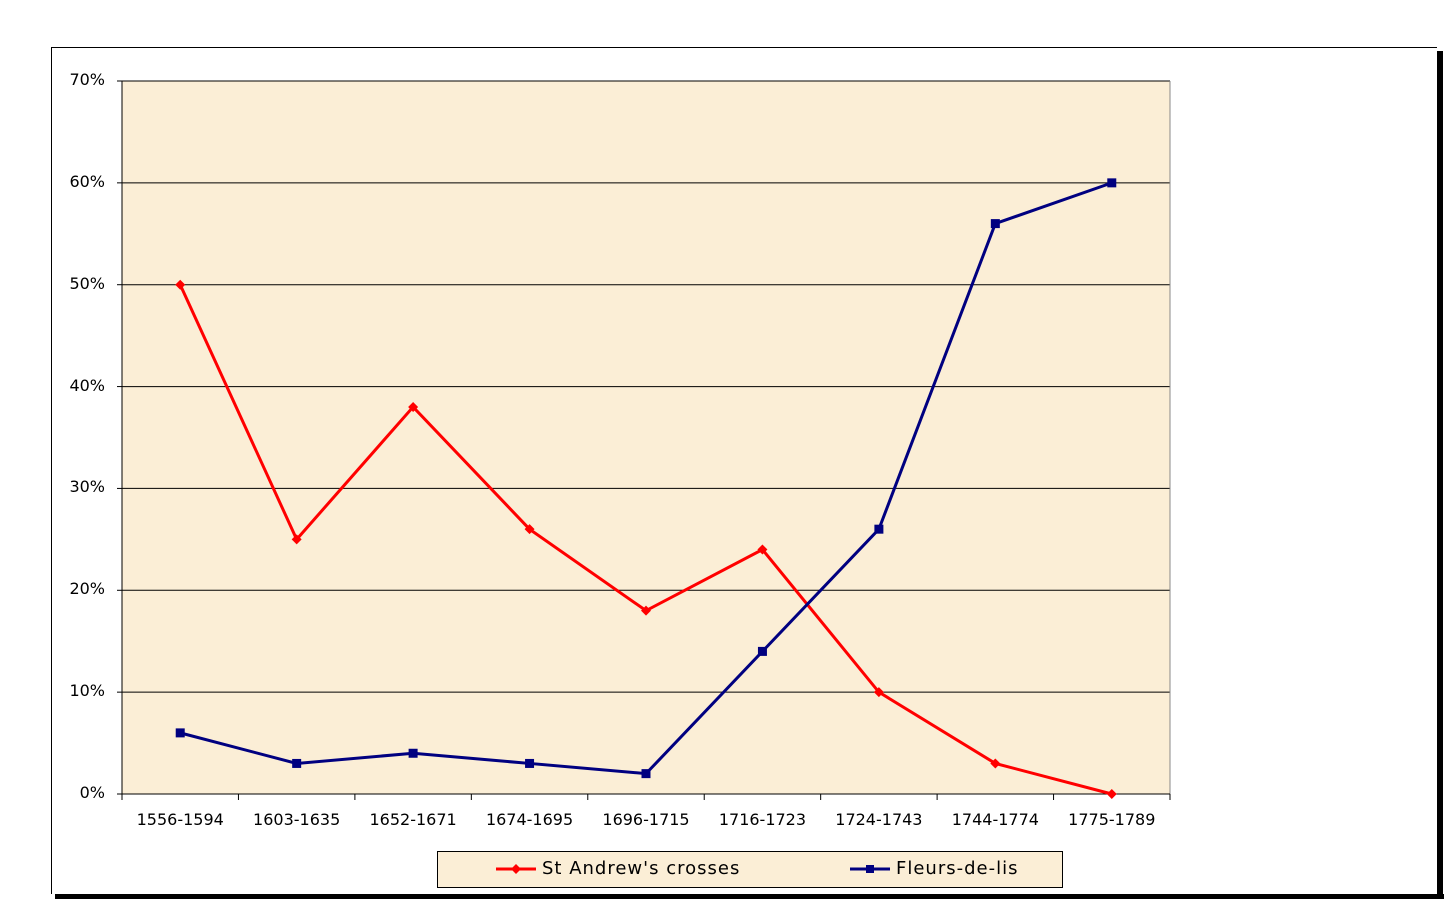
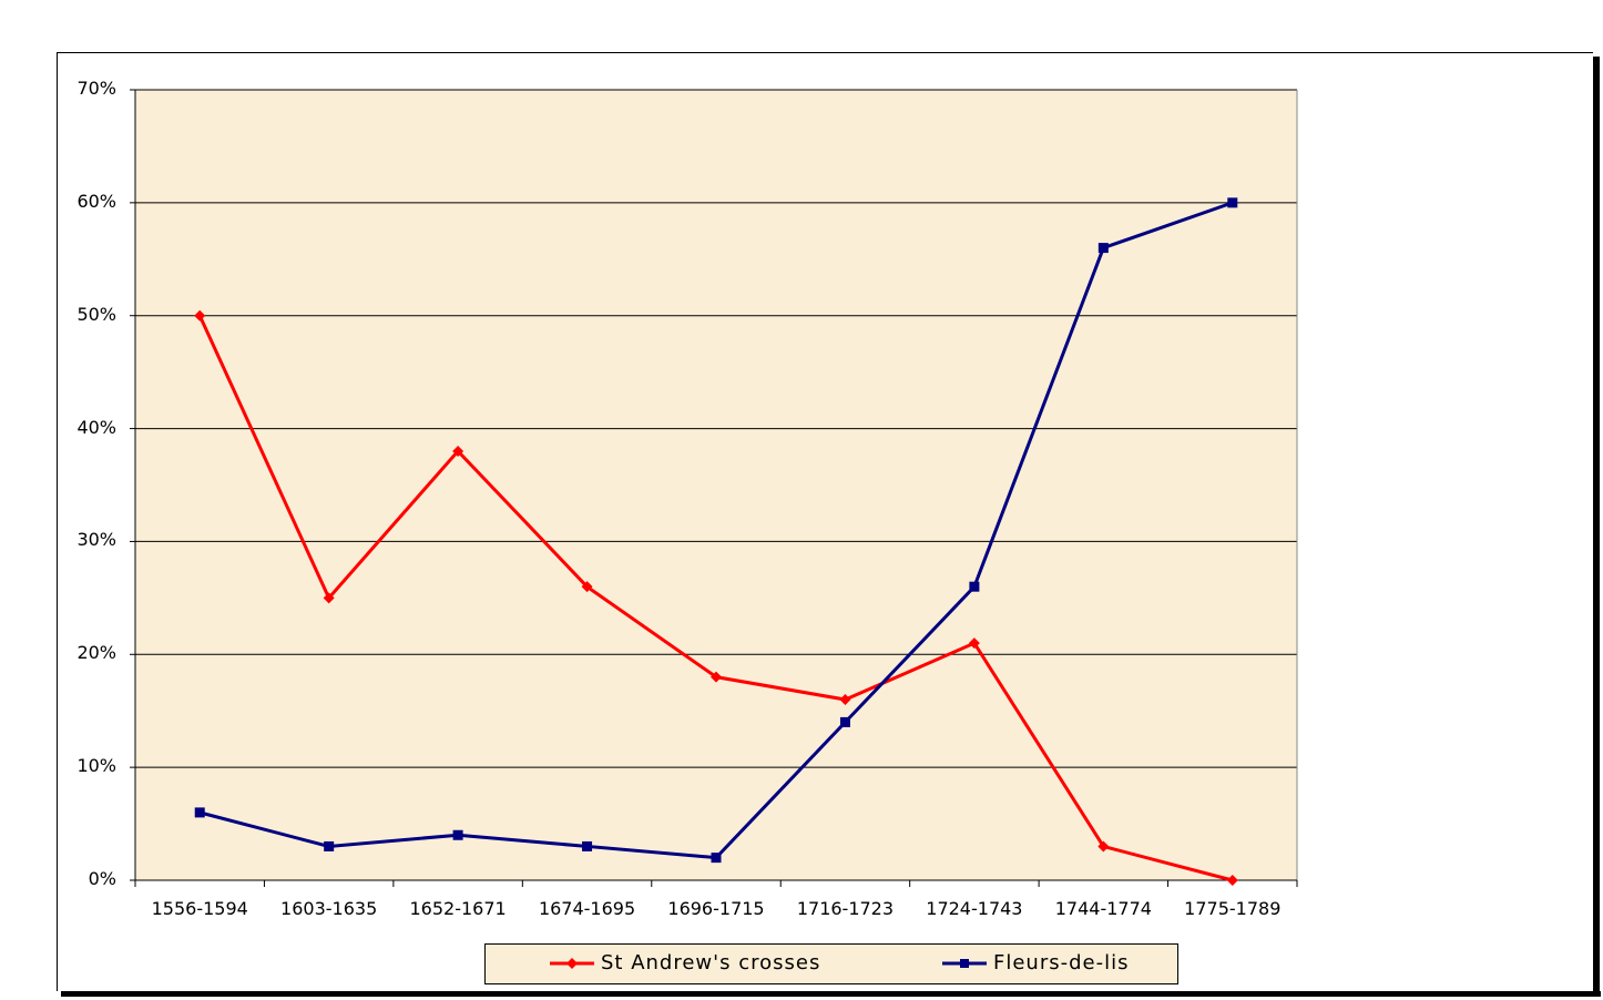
St Andrew's crosses/1716-1723: 24% -> 16%
St Andrew's crosses/1724-1743: 10% -> 21%
